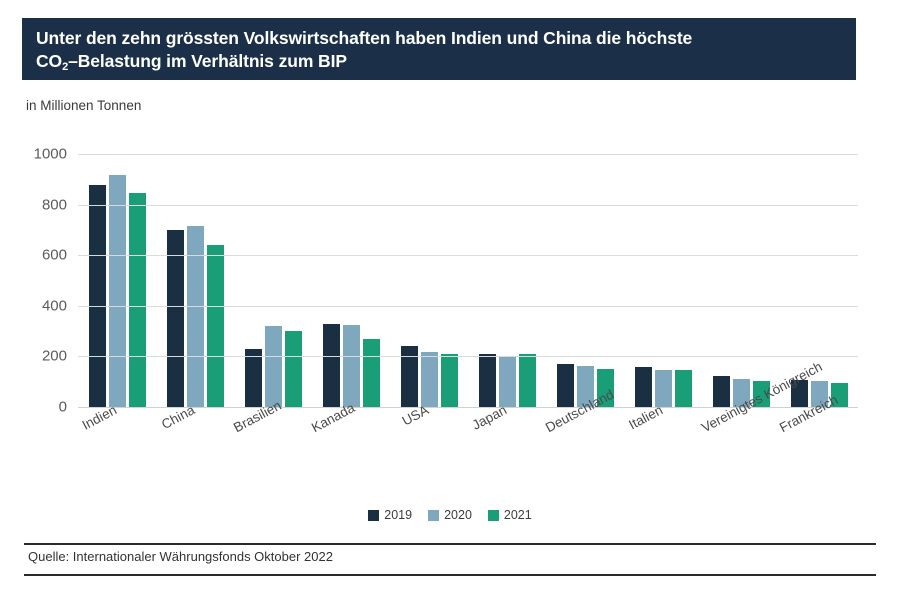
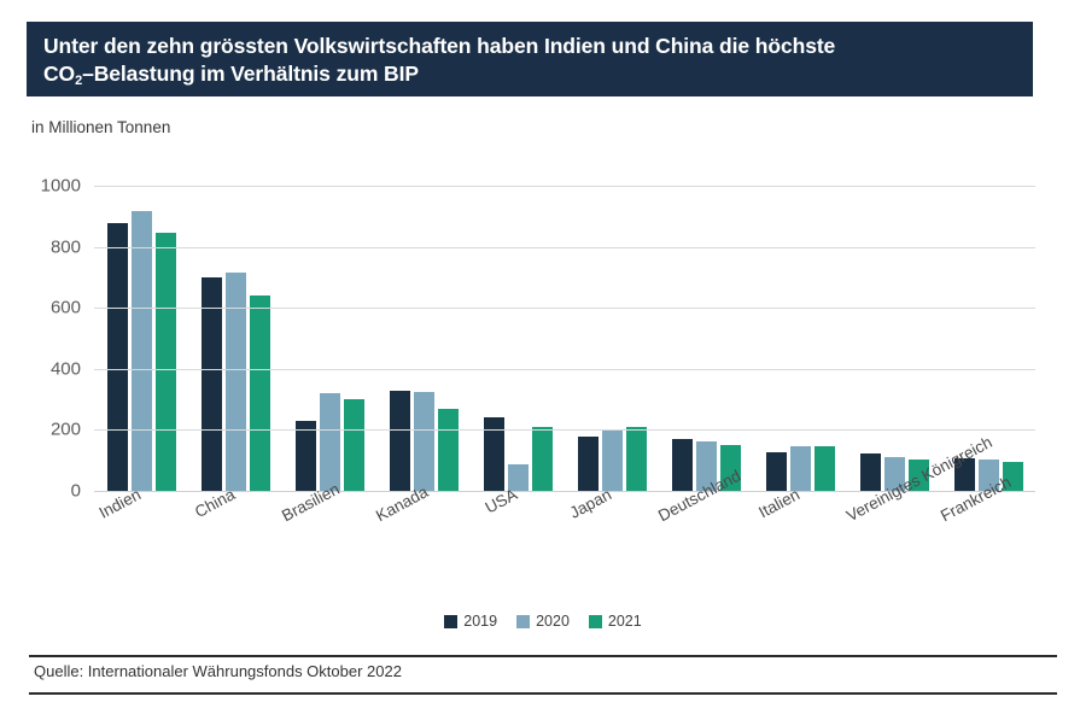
2020/USA: 220 -> 90
2019/Japan: 210 -> 180
2019/Italien: 160 -> 130
